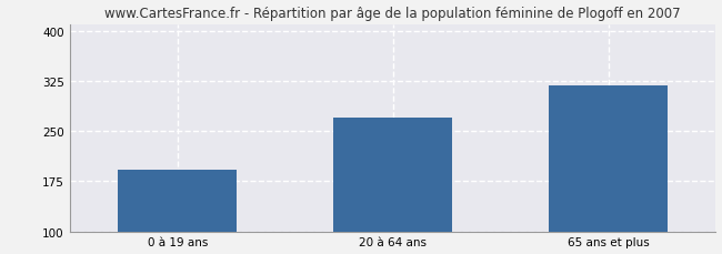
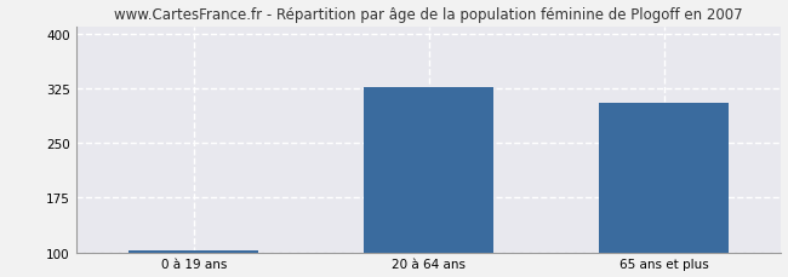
0 à 19 ans: 192 -> 103
20 à 64 ans: 270 -> 326
65 ans et plus: 318 -> 305
